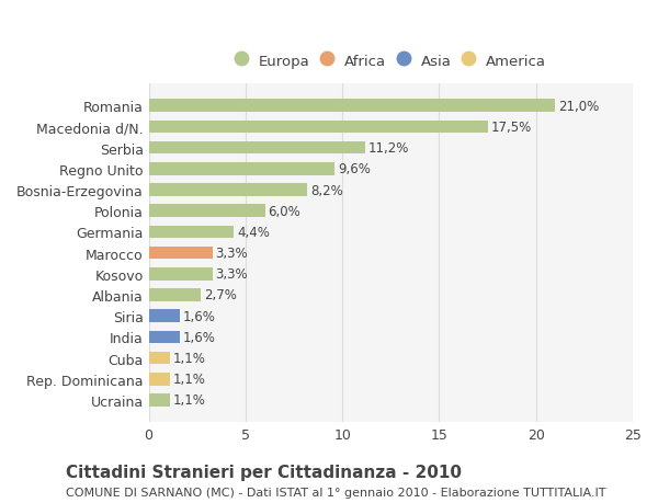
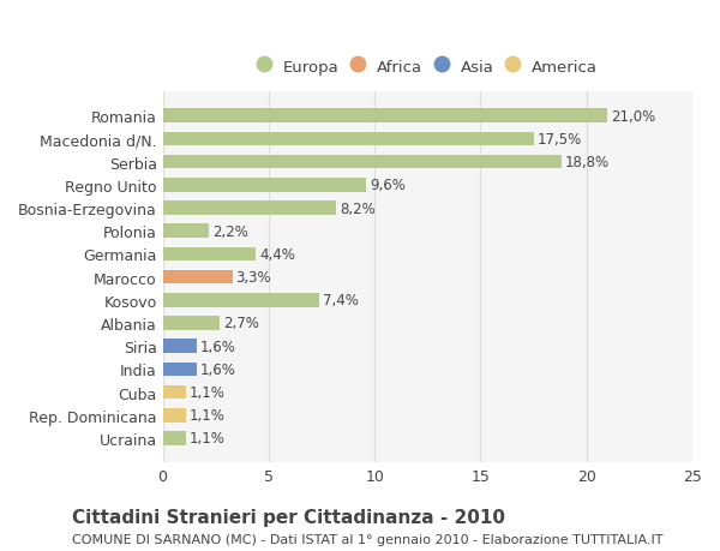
Serbia: 11,2% -> 18,8%
Polonia: 6,0% -> 2,2%
Kosovo: 3,3% -> 7,4%
